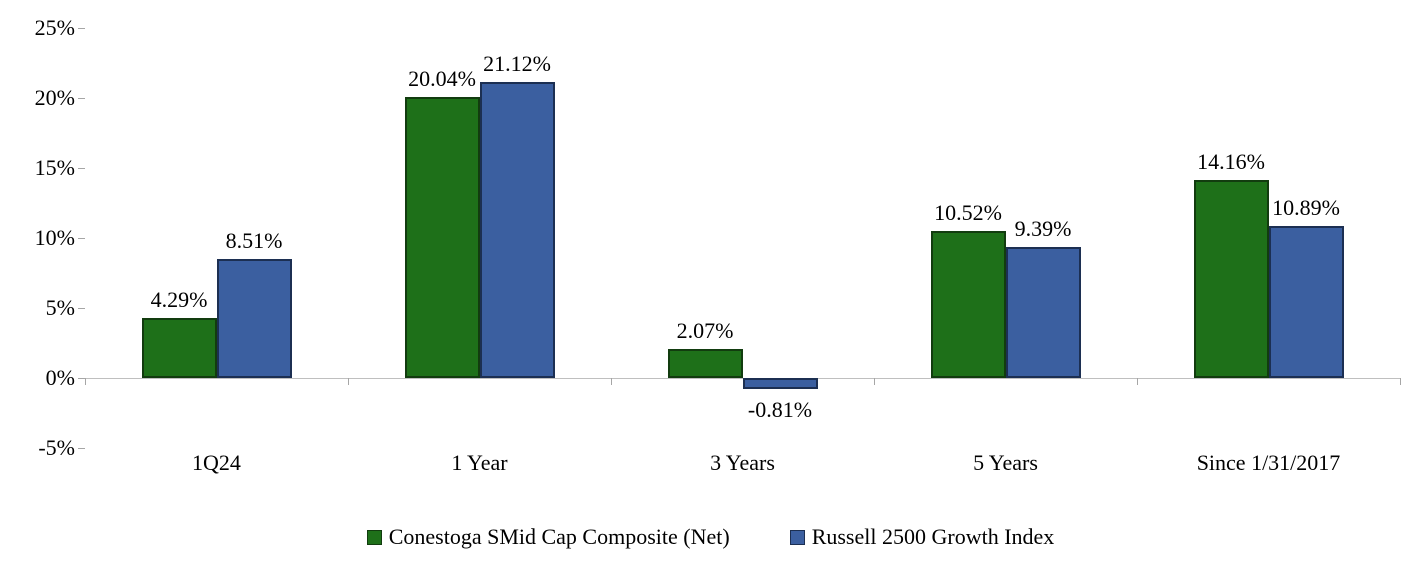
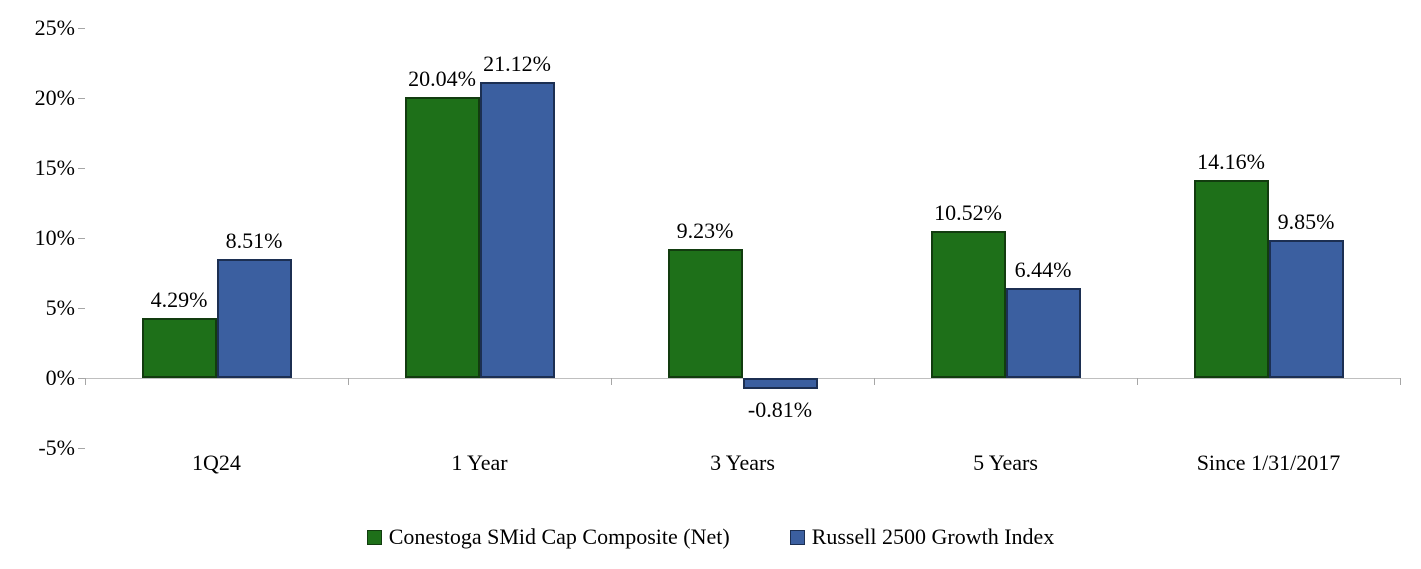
Conestoga SMid Cap Composite (Net)/3 Years: 2.07% -> 9.23%
Russell 2500 Growth Index/5 Years: 9.39% -> 6.44%
Russell 2500 Growth Index/Since 1/31/2017: 10.89% -> 9.85%
